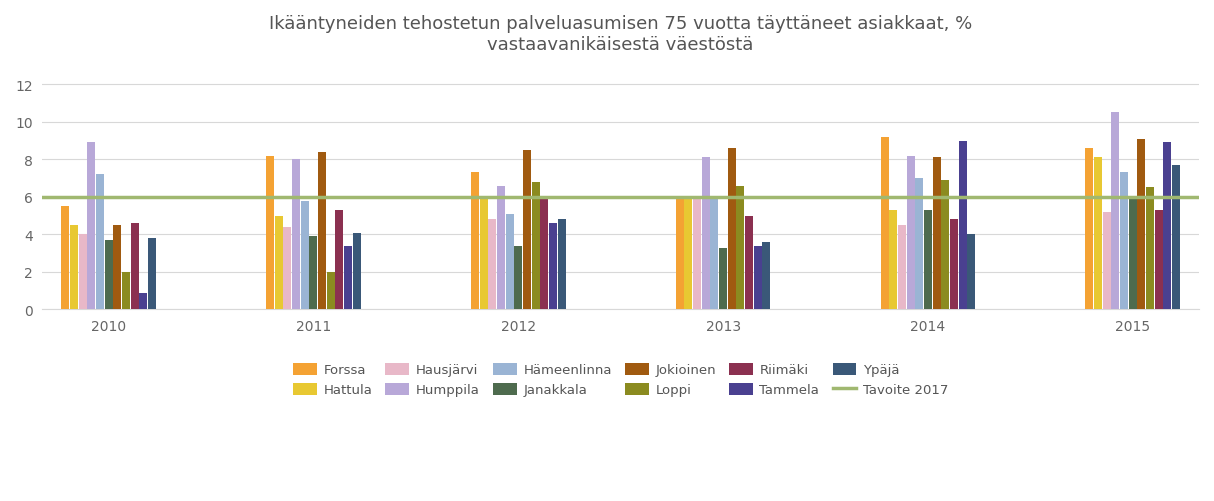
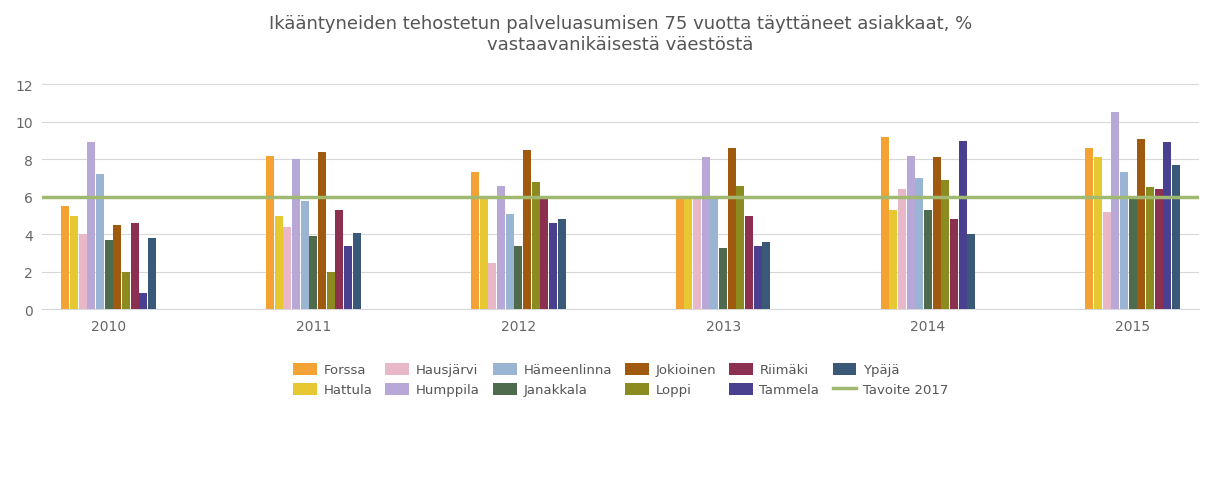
Hattula/2010: 4.5 -> 5.0
Hausjärvi/2012: 4.8 -> 2.5
Hausjärvi/2014: 4.5 -> 6.4
Riimäki/2015: 5.3 -> 6.4
